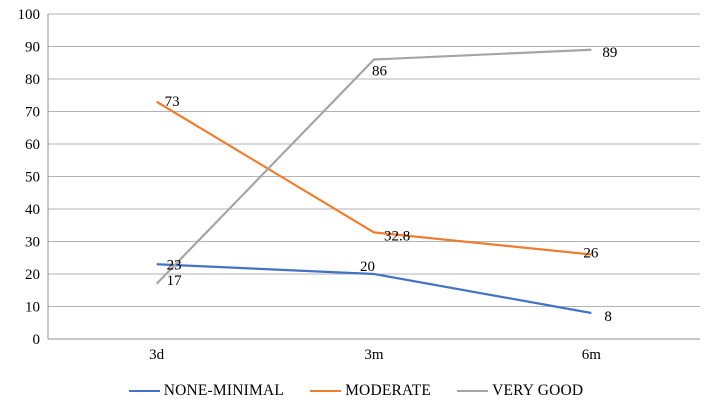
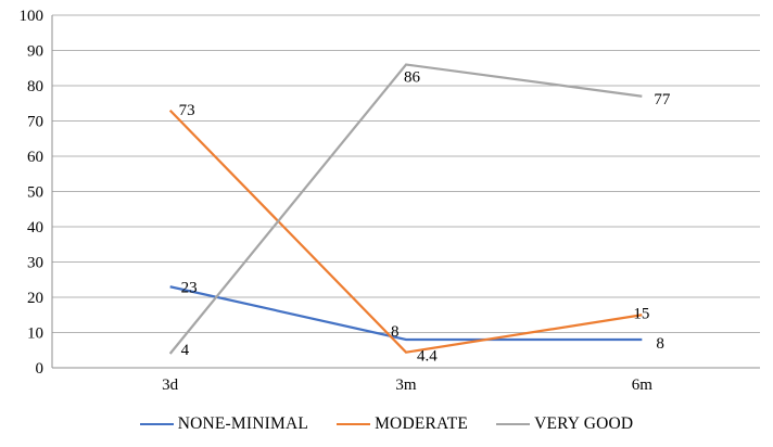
VERY GOOD/3d: 17 -> 4
NONE-MINIMAL/3m: 20 -> 8
MODERATE/3m: 32.8 -> 4.4
MODERATE/6m: 26 -> 15
VERY GOOD/6m: 89 -> 77
